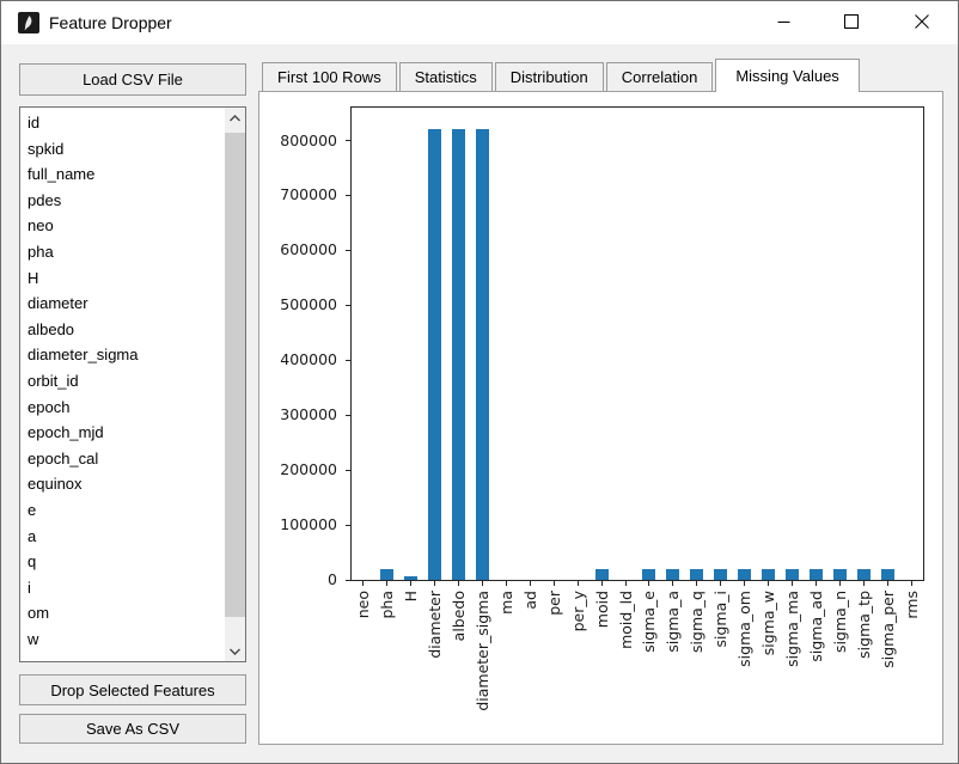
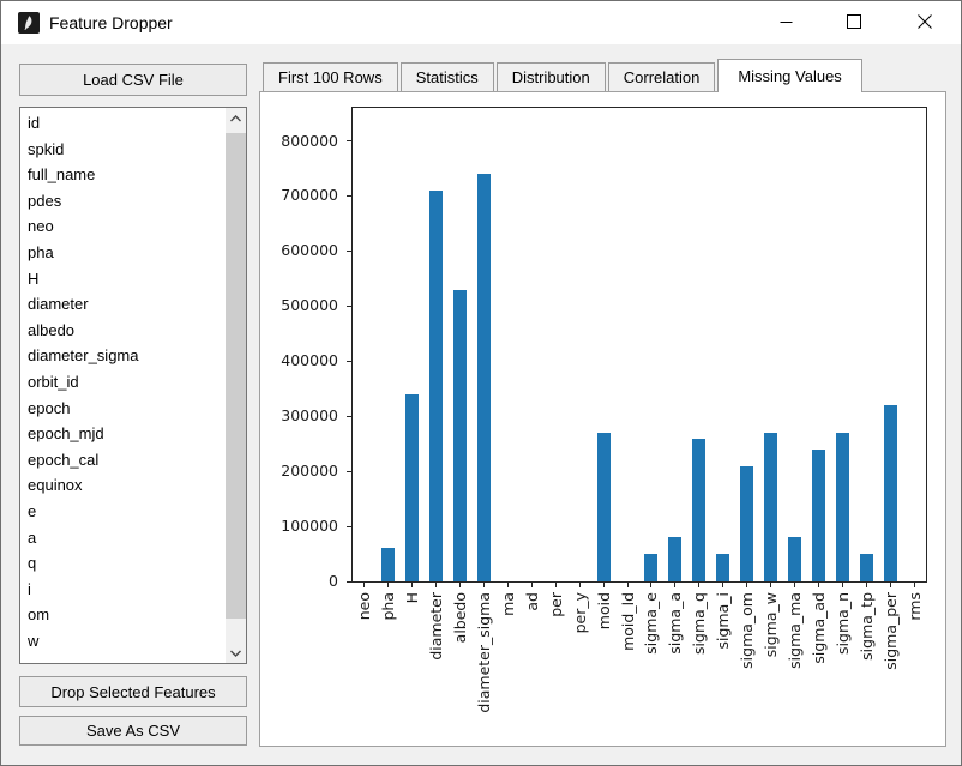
pha: 20000 -> 60000
H: 10000 -> 340000
diameter: 820000 -> 710000
albedo: 820000 -> 530000
diameter_sigma: 820000 -> 740000
moid: 20000 -> 270000
sigma_e: 20000 -> 50000
sigma_a: 20000 -> 80000
sigma_q: 20000 -> 260000
sigma_i: 20000 -> 50000
sigma_om: 20000 -> 210000
sigma_w: 20000 -> 270000
sigma_ma: 20000 -> 80000
sigma_ad: 20000 -> 240000
sigma_n: 20000 -> 270000
sigma_tp: 20000 -> 50000
sigma_per: 20000 -> 320000
